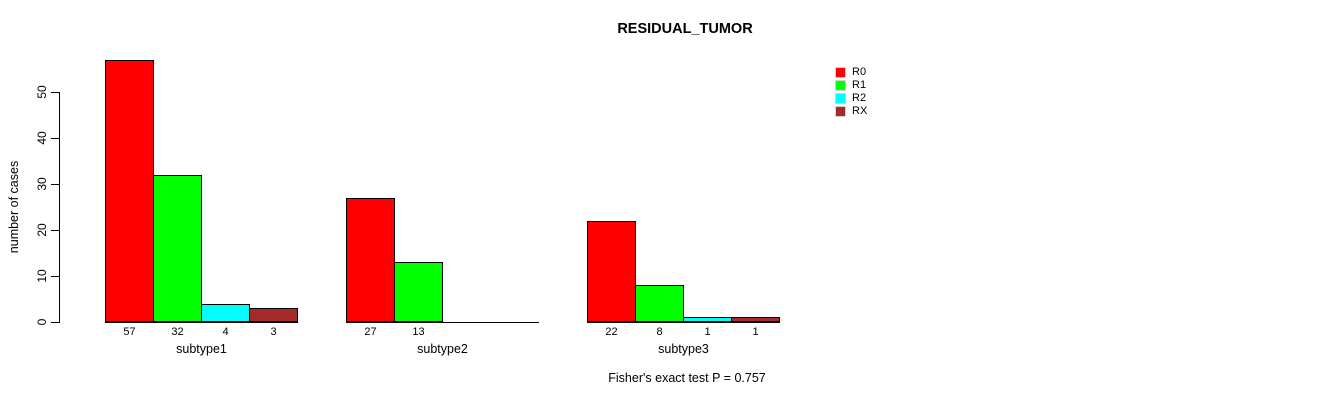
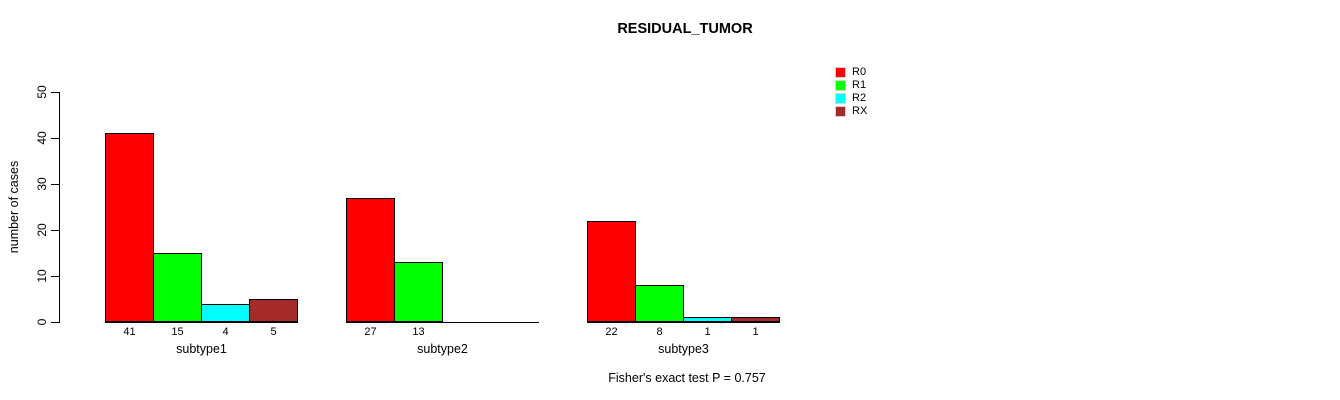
R0/subtype1: 57 -> 41
R1/subtype1: 32 -> 15
RX/subtype1: 3 -> 5
